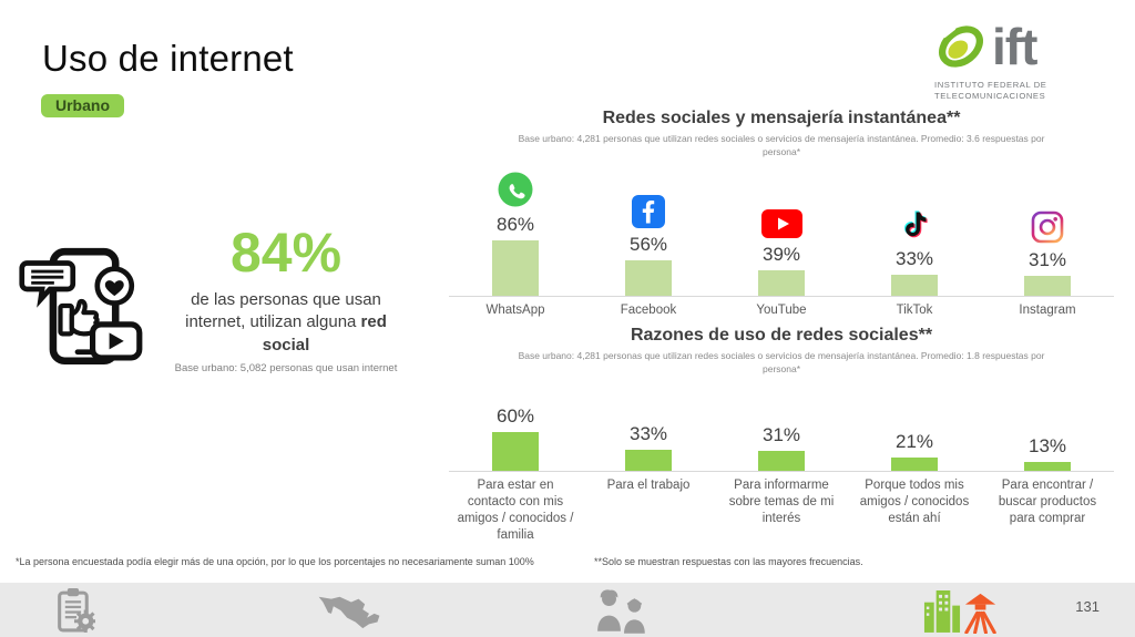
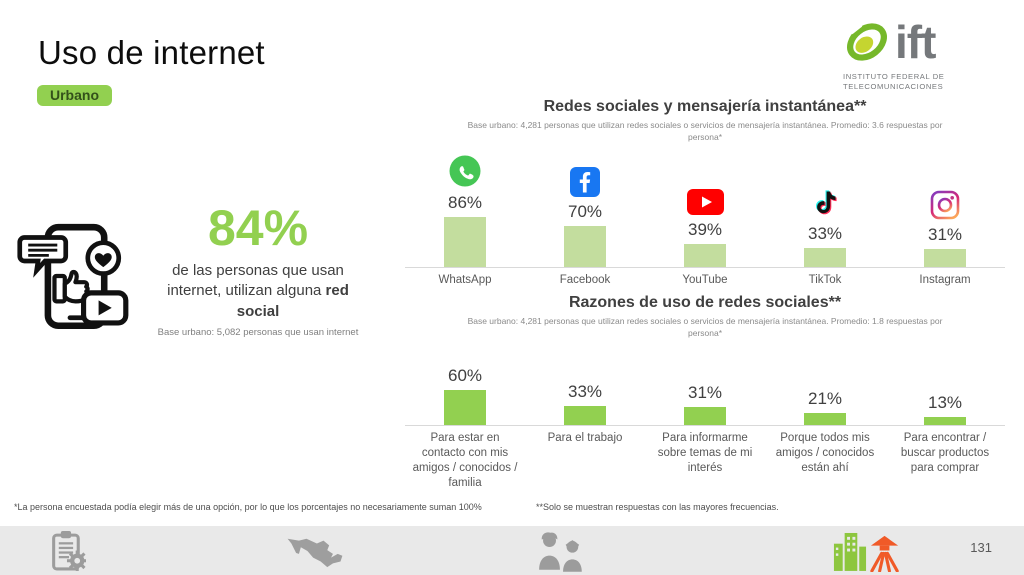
Redes sociales y mensajería instantánea**/Facebook: 56% -> 70%
